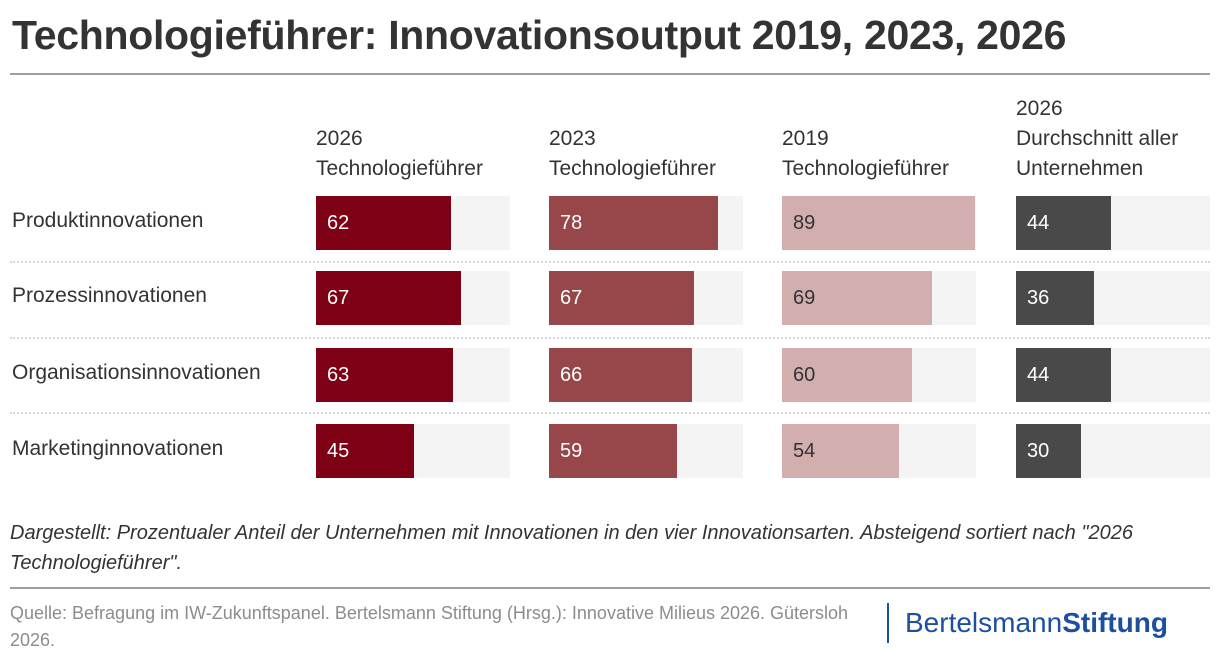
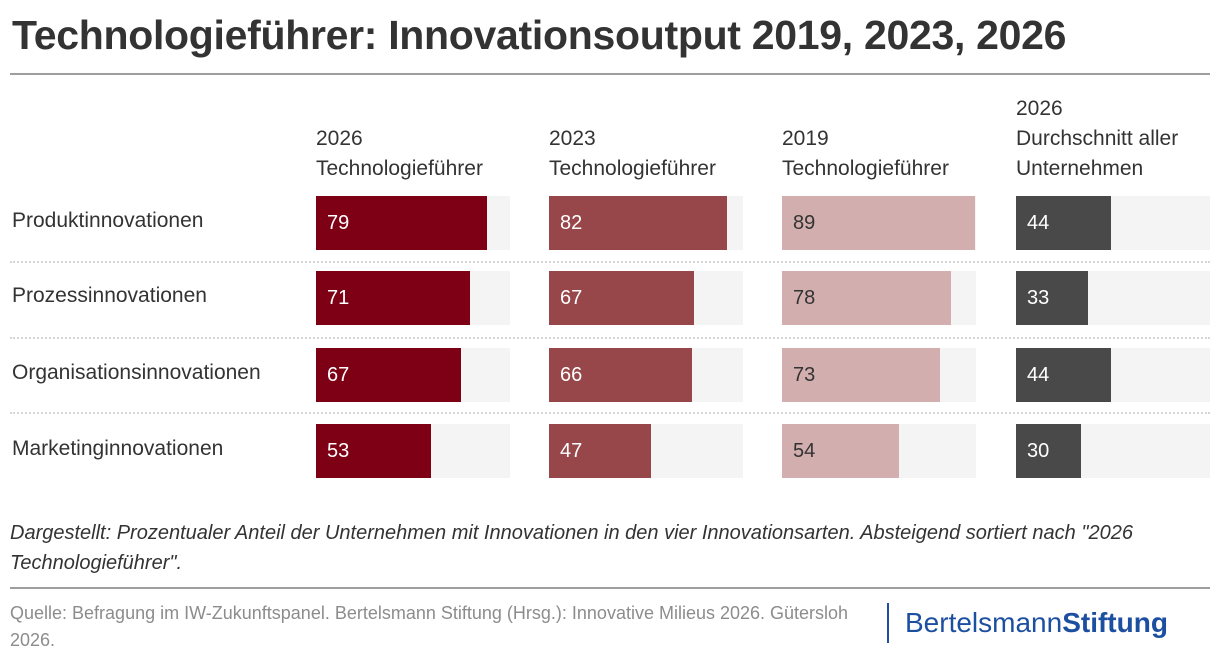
2026 Technologieführer/Produktinnovationen: 62 -> 79
2023 Technologieführer/Produktinnovationen: 78 -> 82
2026 Technologieführer/Prozessinnovationen: 67 -> 71
2019 Technologieführer/Prozessinnovationen: 69 -> 78
2026 Durchschnitt aller Unternehmen/Prozessinnovationen: 36 -> 33
2026 Technologieführer/Organisationsinnovationen: 63 -> 67
2019 Technologieführer/Organisationsinnovationen: 60 -> 73
2026 Technologieführer/Marketinginnovationen: 45 -> 53
2023 Technologieführer/Marketinginnovationen: 59 -> 47
